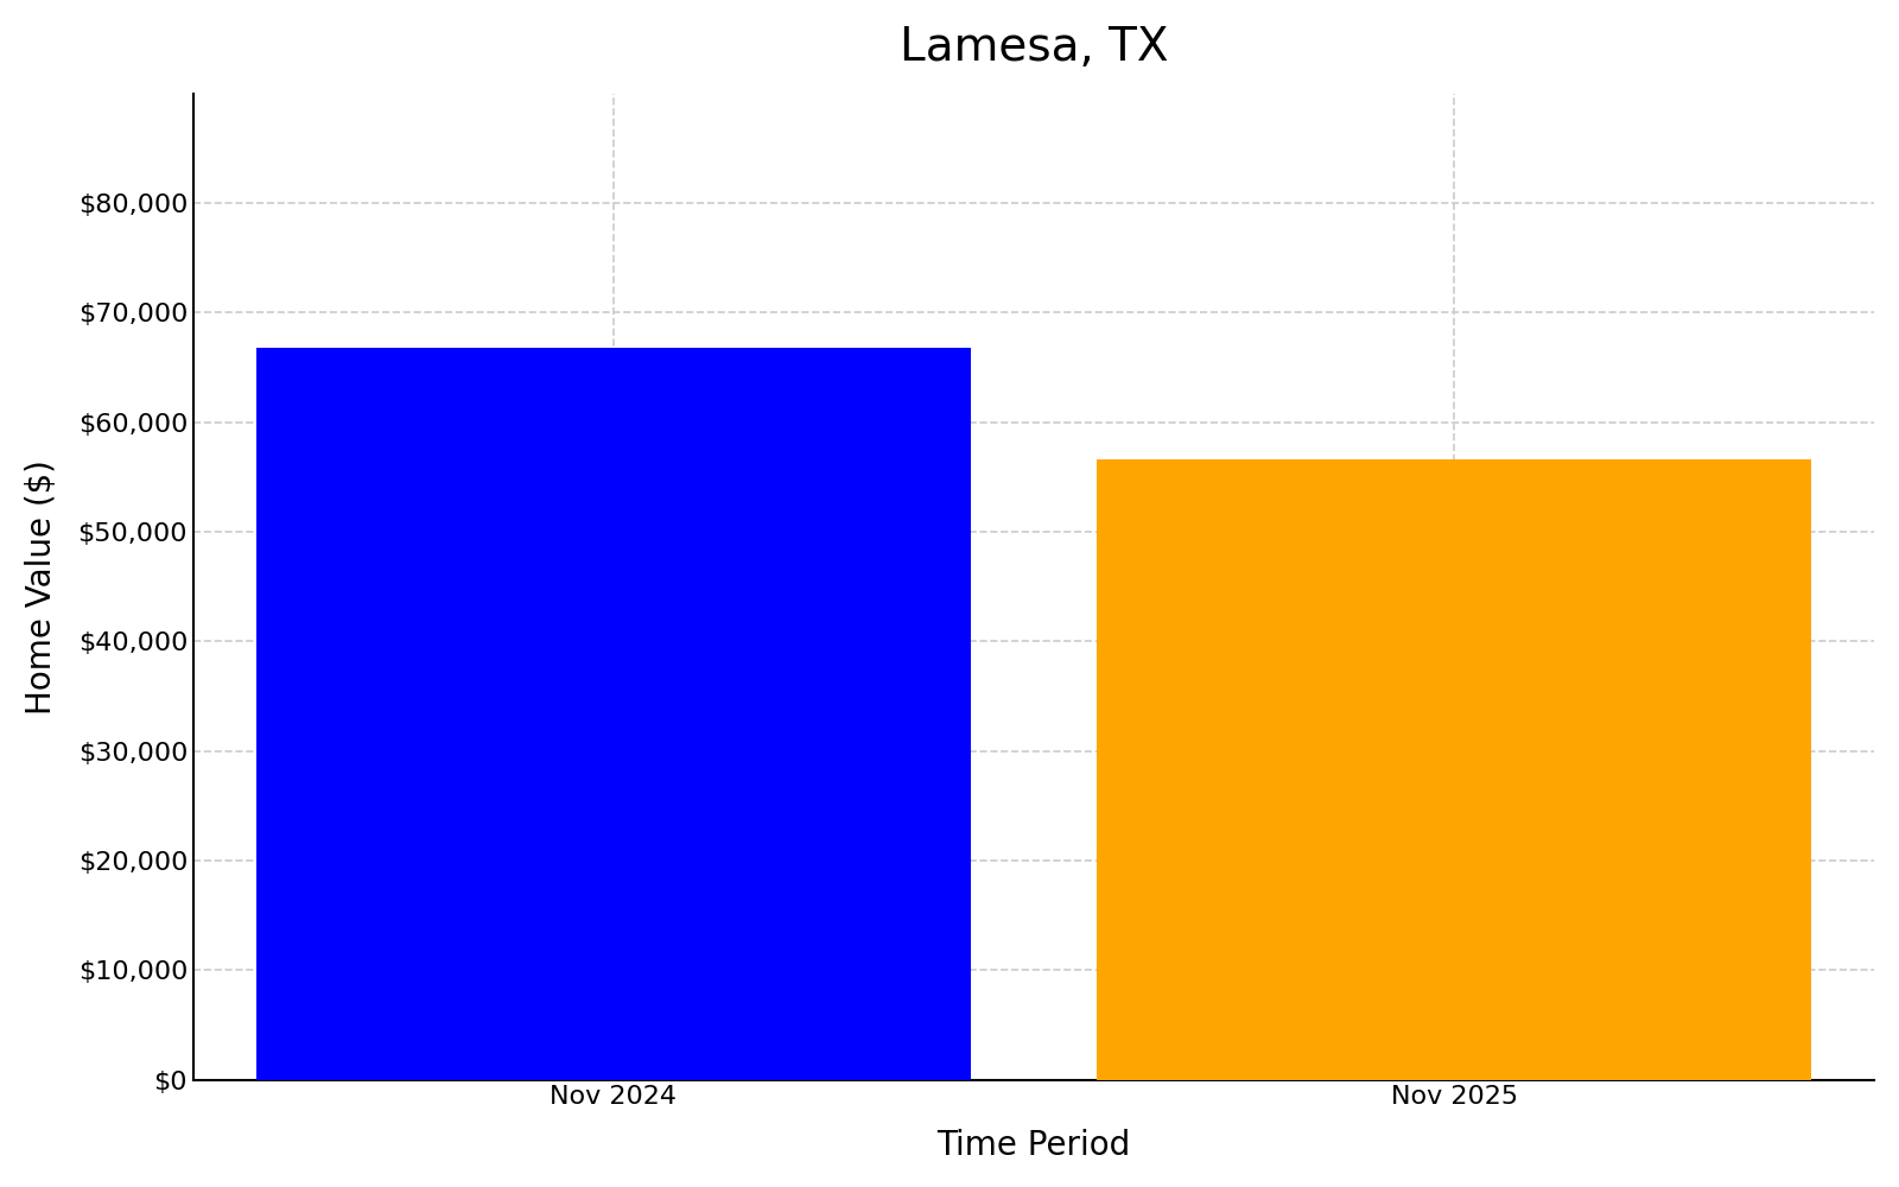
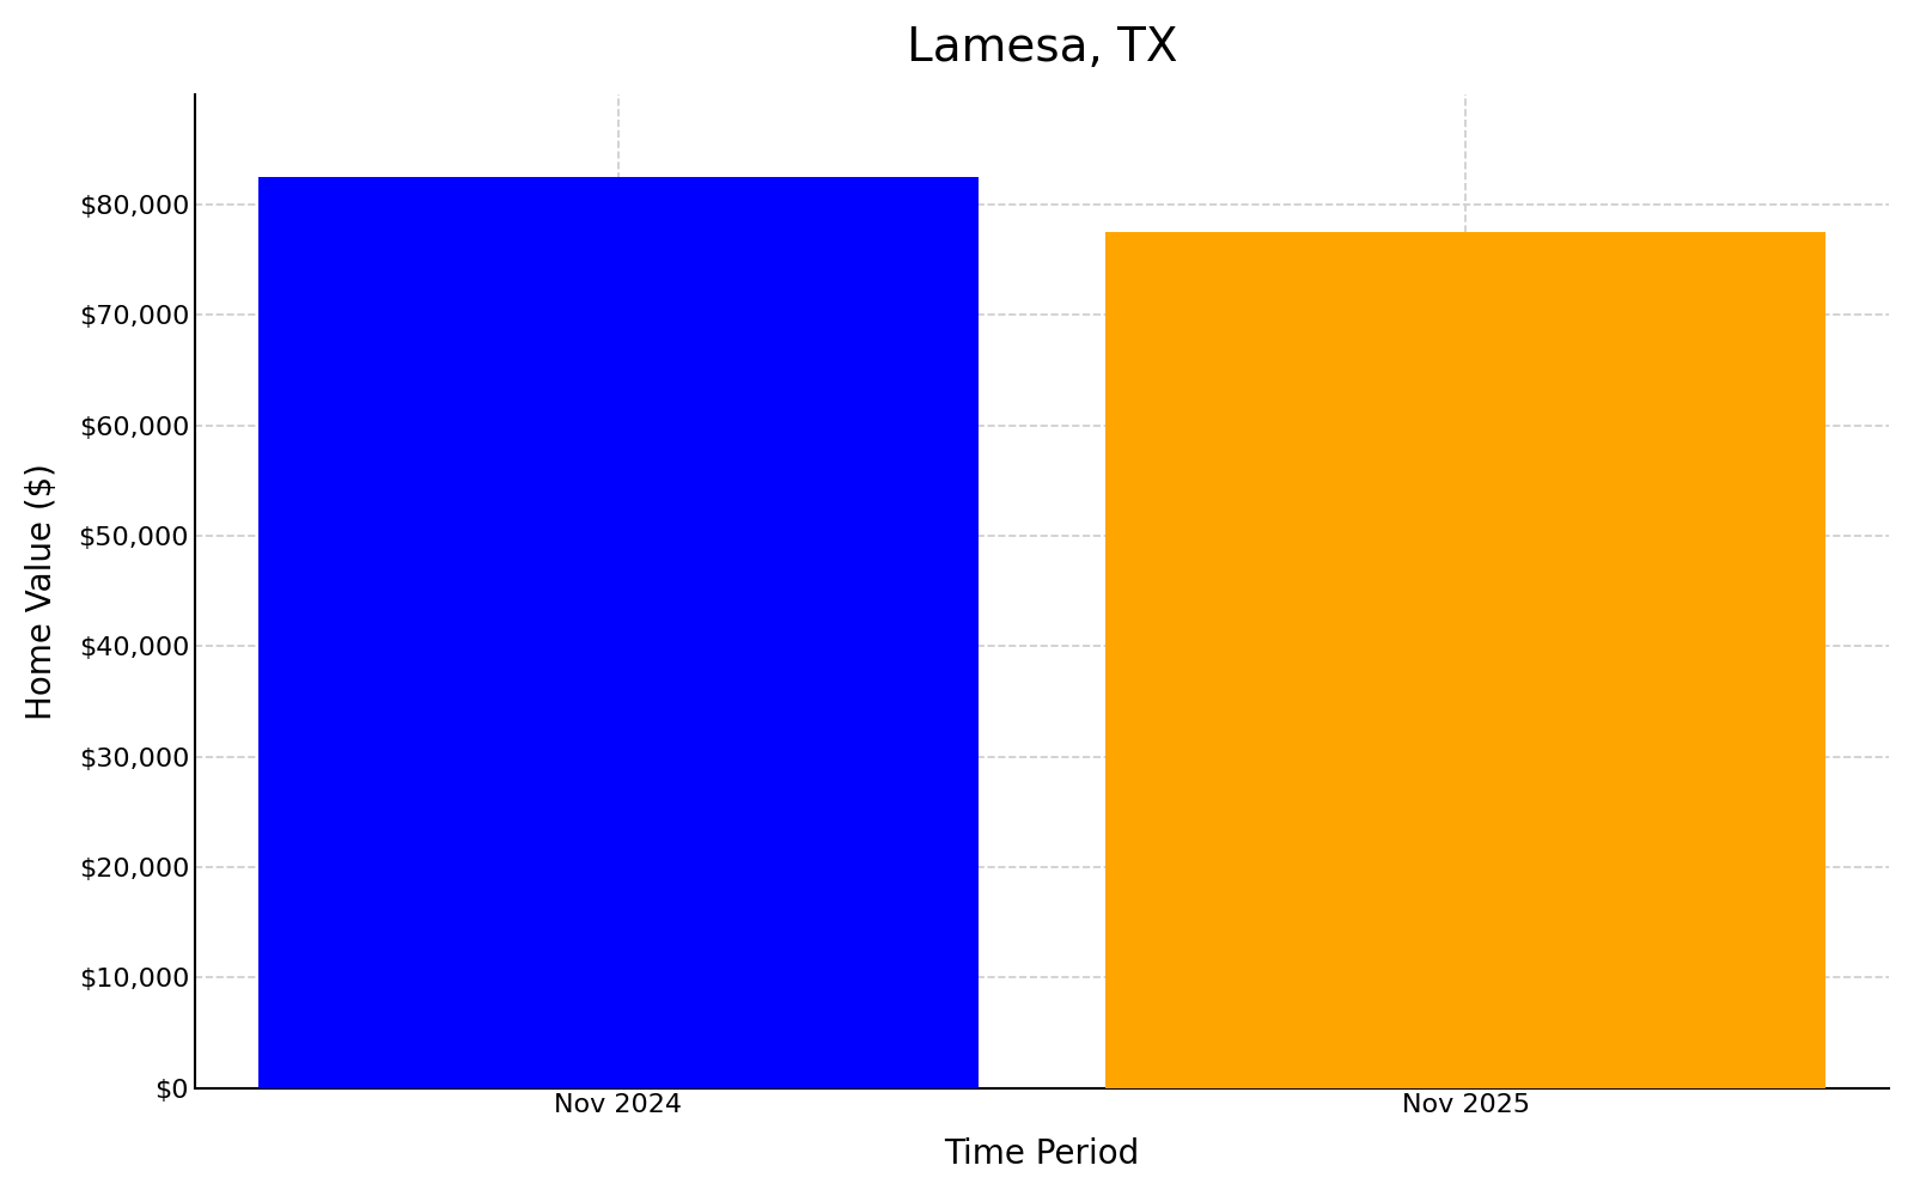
Nov 2024: $66,800 -> $82,500
Nov 2025: $56,600 -> $77,500
